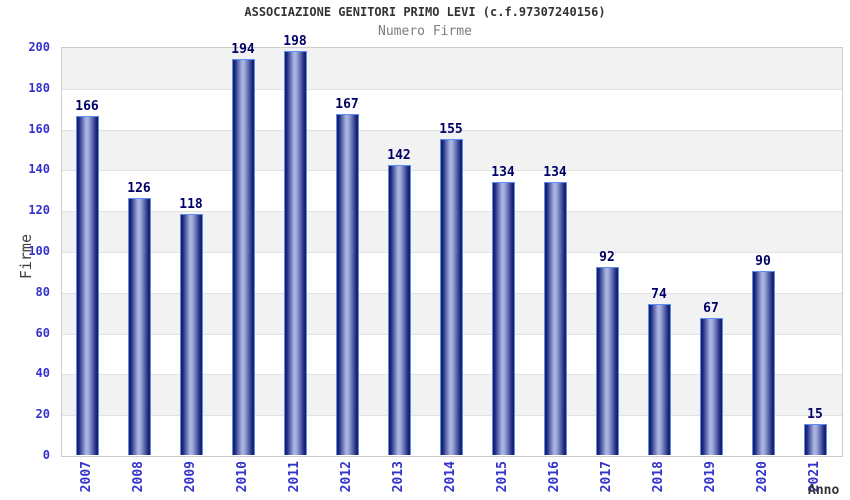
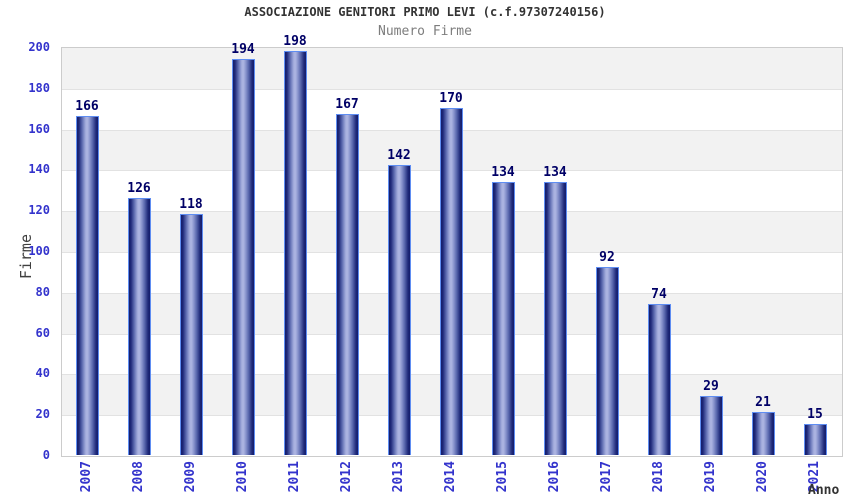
2014: 155 -> 170
2019: 67 -> 29
2020: 90 -> 21
